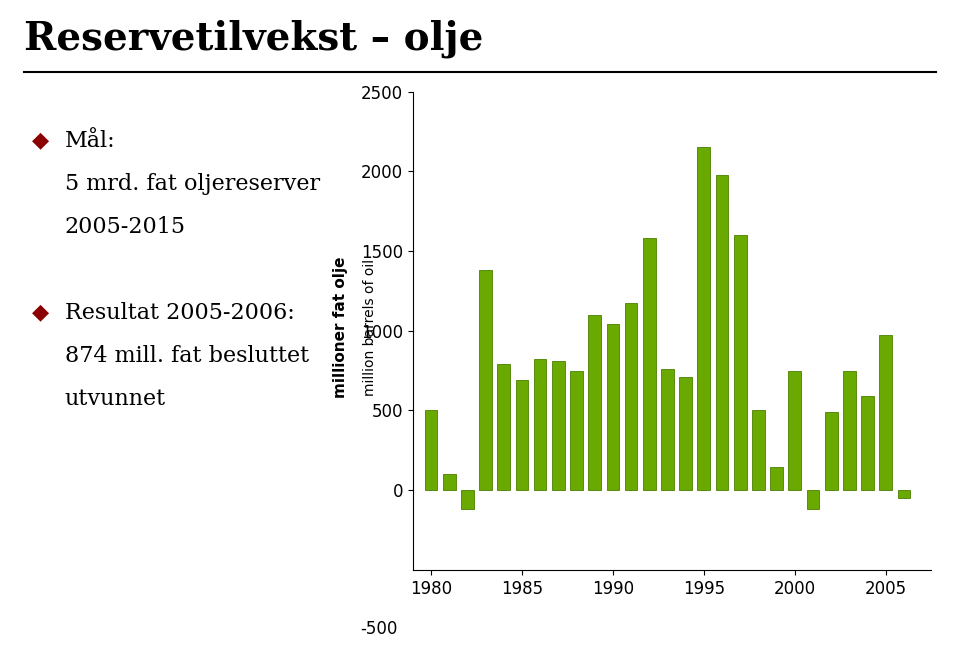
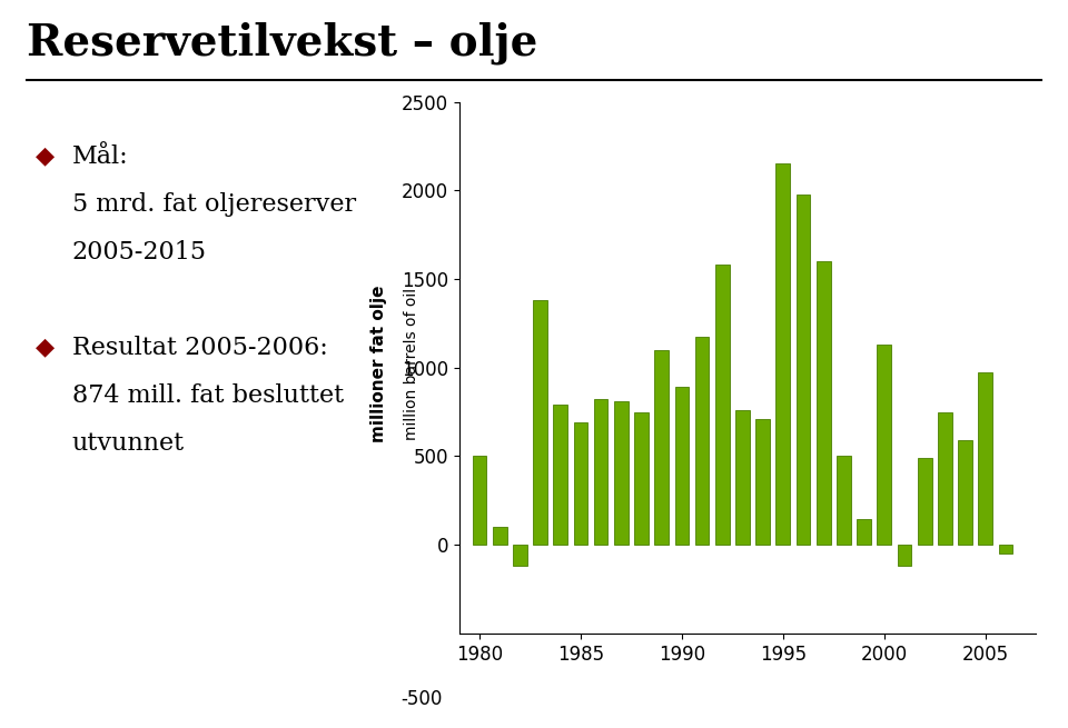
1990: 1040 -> 890
2000: 750 -> 1130
